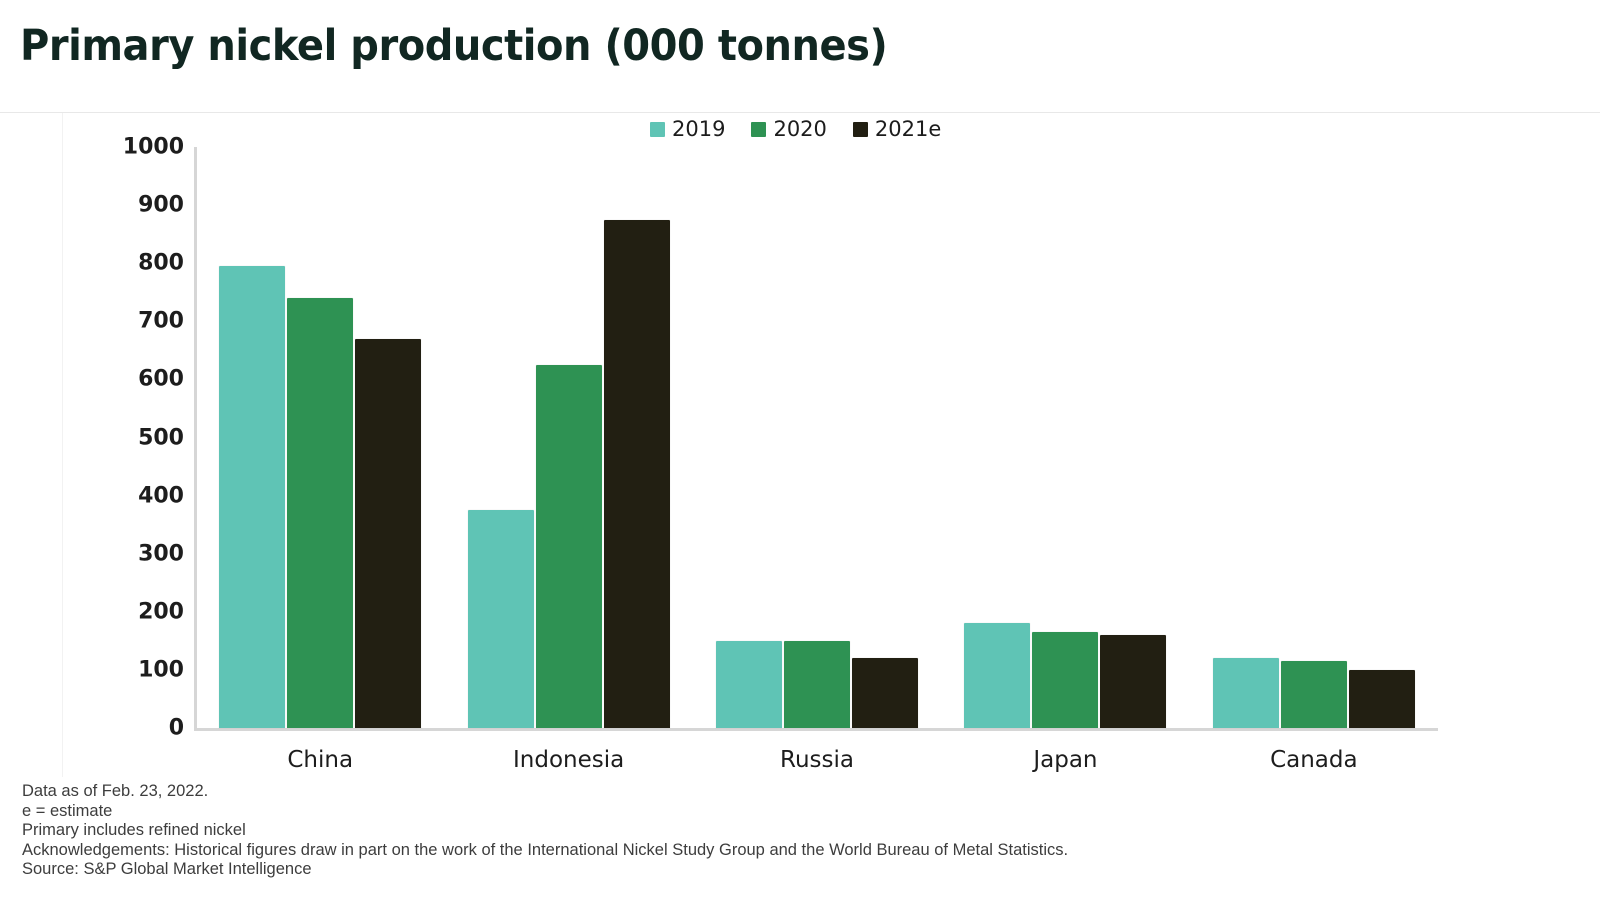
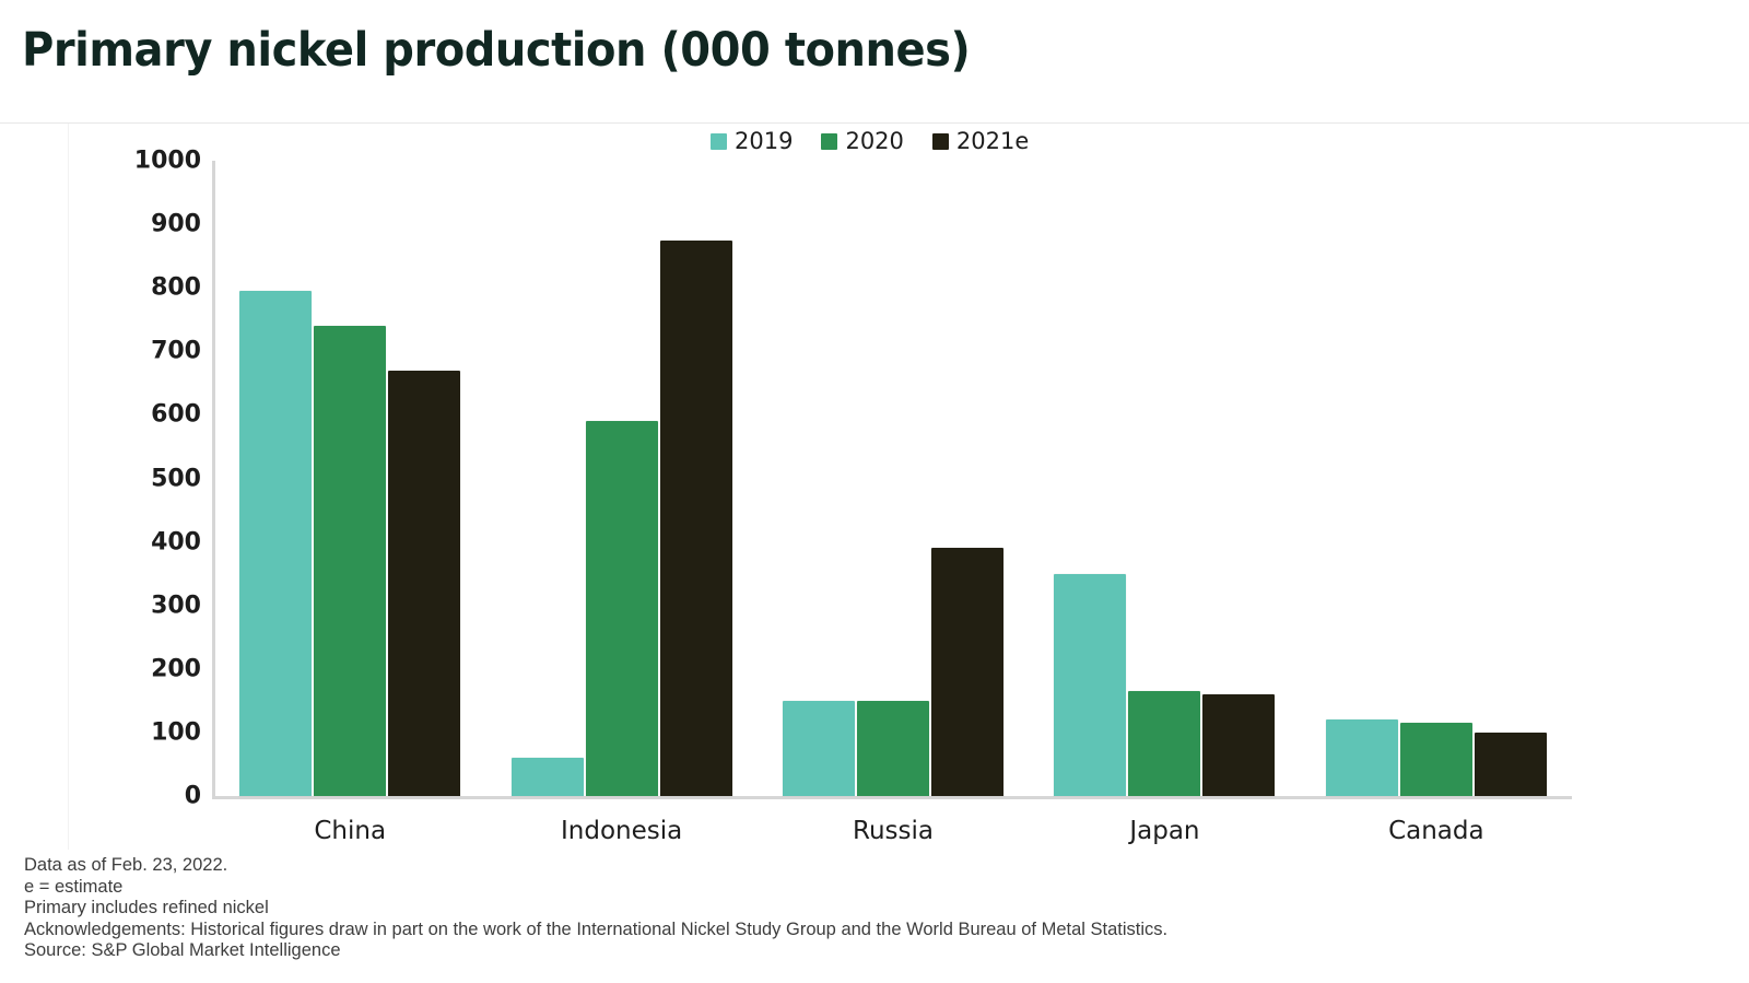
2019/Indonesia: 380 -> 60
2020/Indonesia: 620 -> 590
2021e/Russia: 120 -> 390
2019/Japan: 180 -> 350
